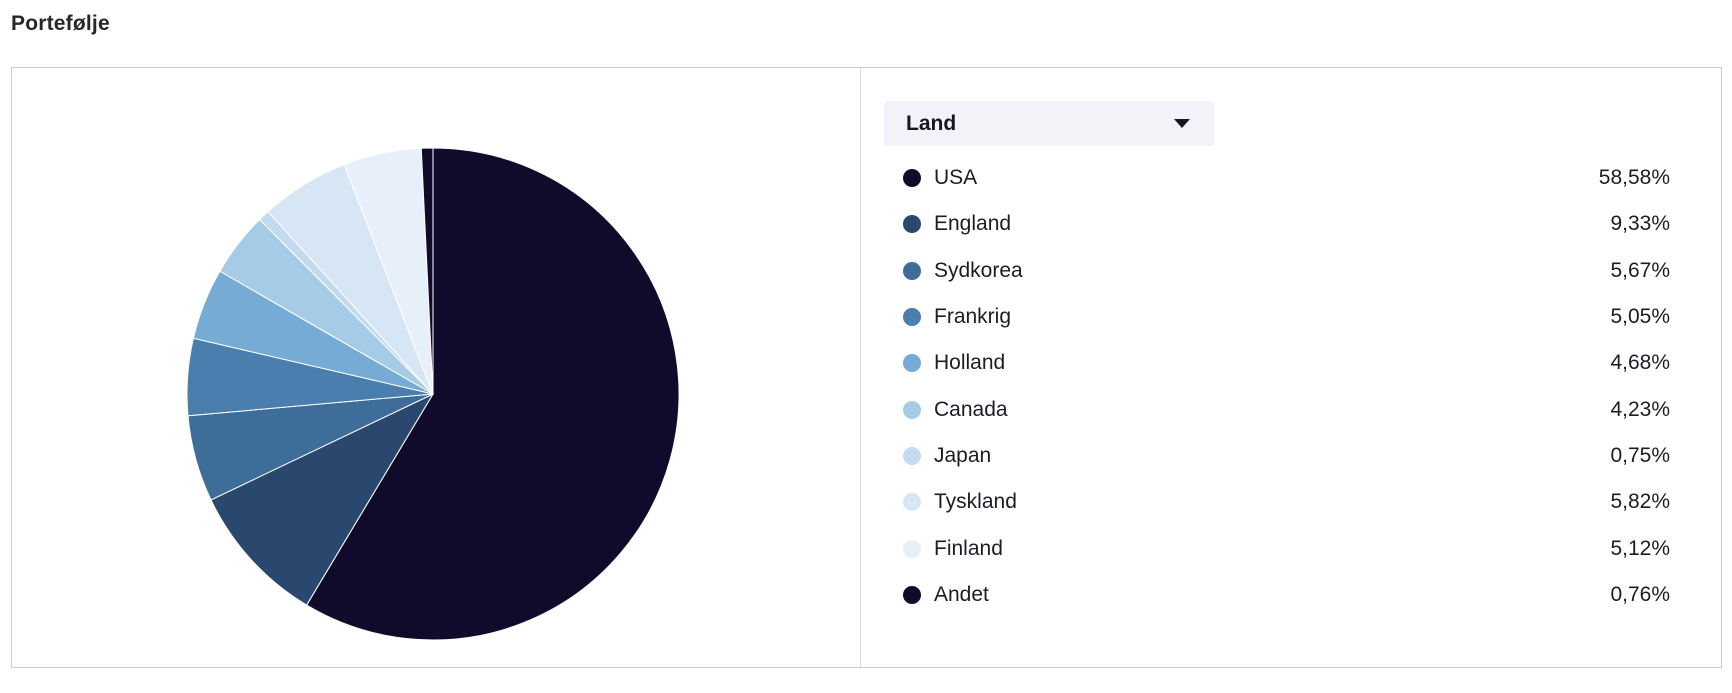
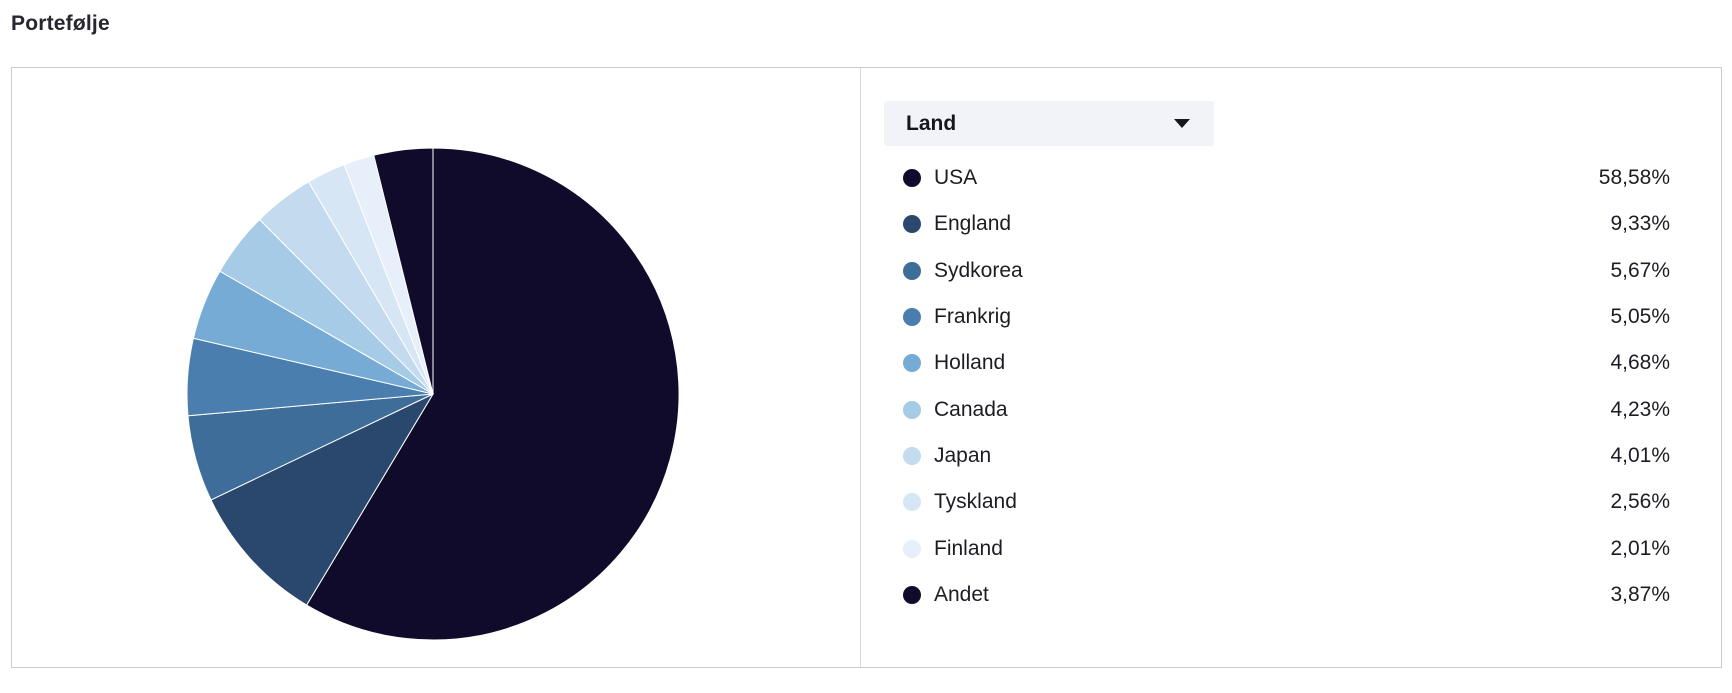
Japan: 0,75% -> 4,01%
Tyskland: 5,82% -> 2,56%
Finland: 5,12% -> 2,01%
Andet: 0,76% -> 3,87%
